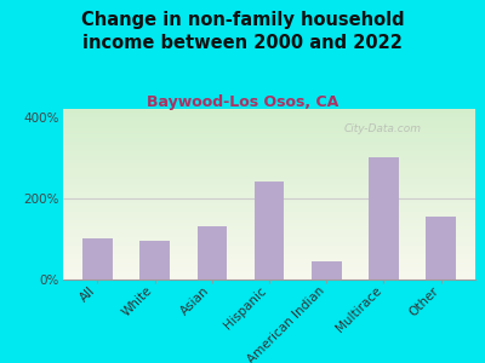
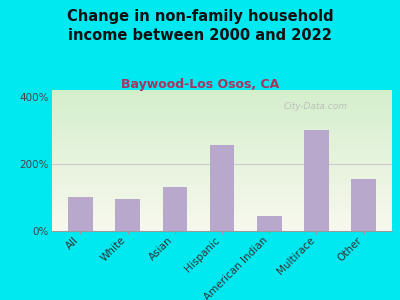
Hispanic: 240% -> 255%
